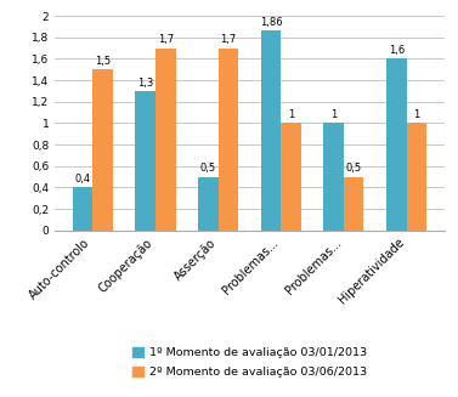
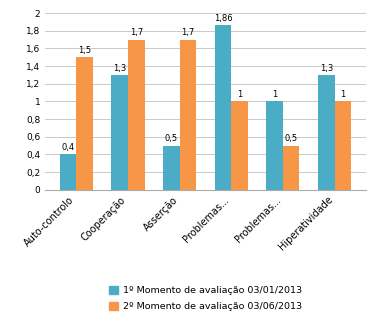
1º Momento de avaliação 03/01/2013/Hiperatividade: 1,6 -> 1,3
